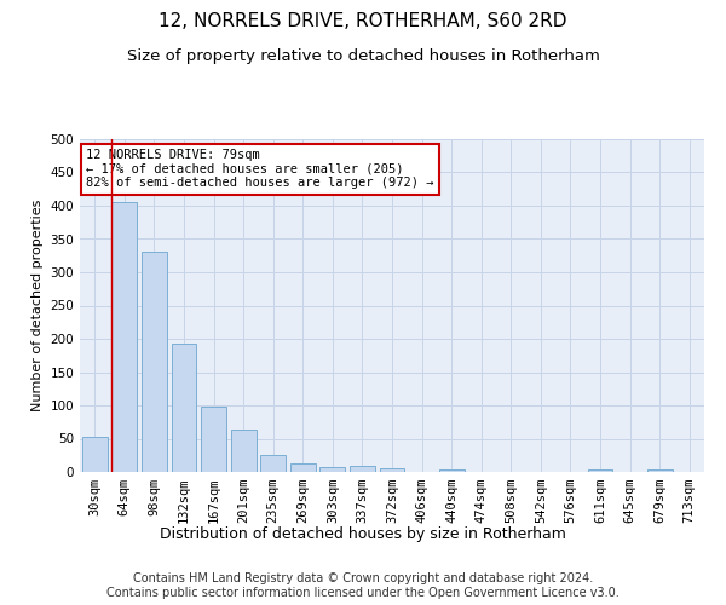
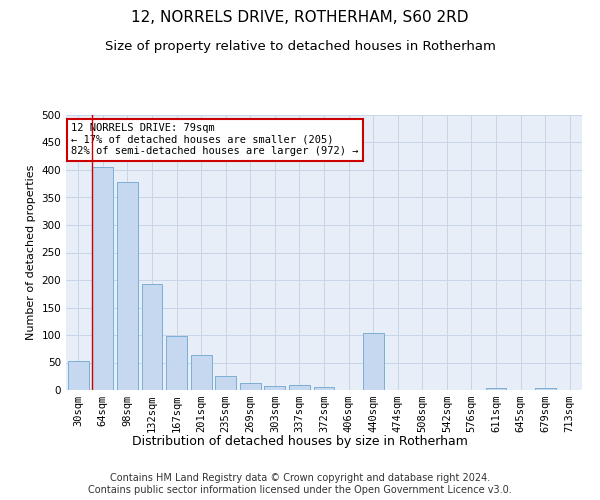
98sqm: 330 -> 378
440sqm: 3 -> 104
